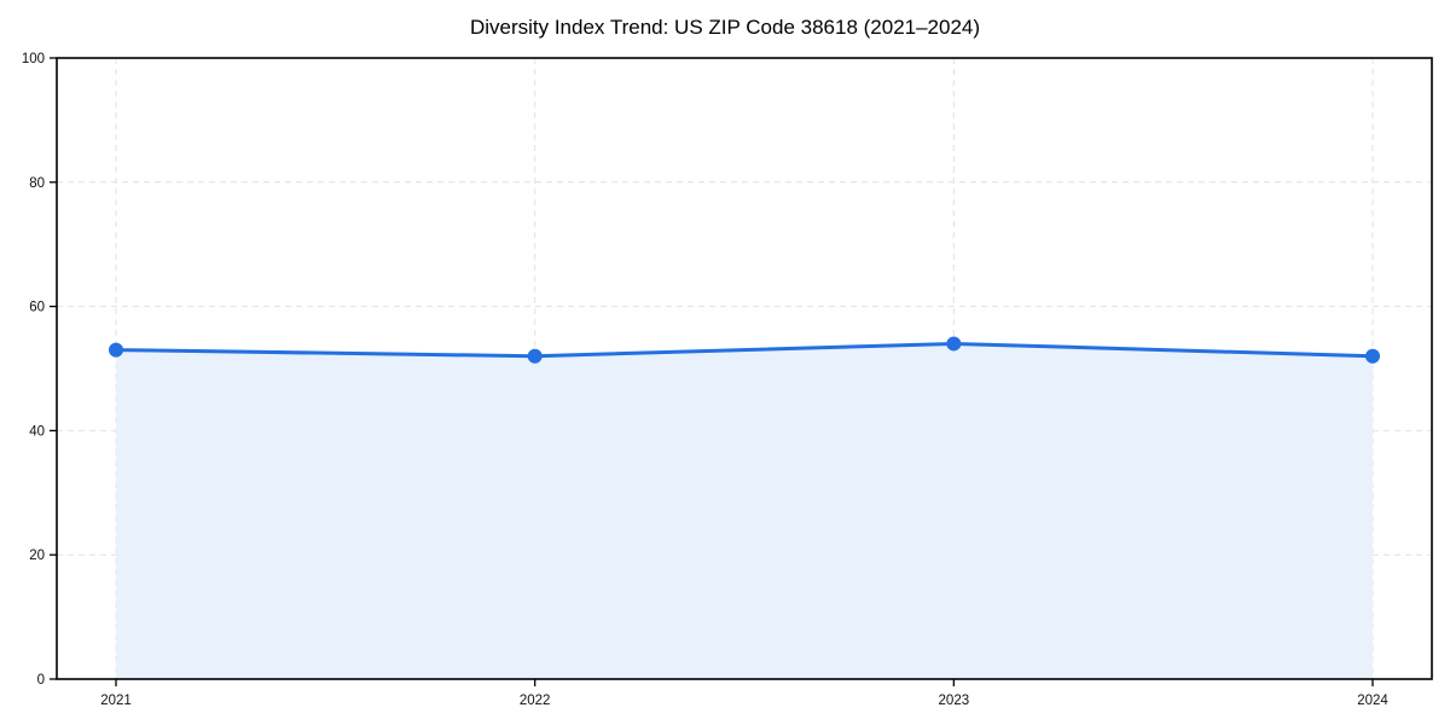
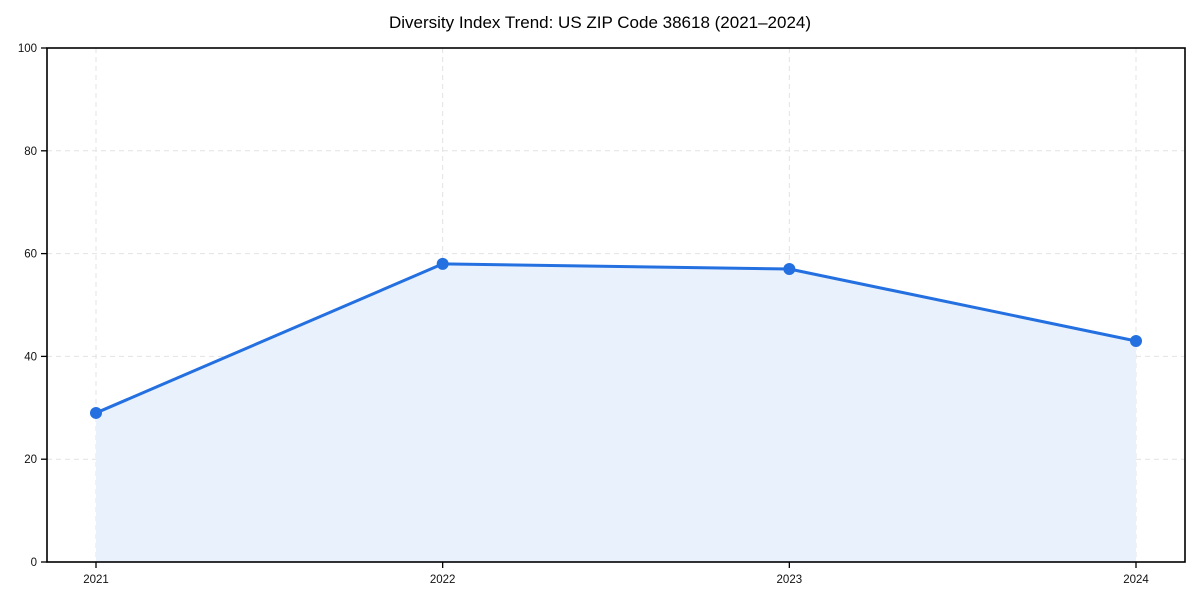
2021: 53 -> 29
2022: 52 -> 58
2023: 54 -> 57
2024: 52 -> 43
